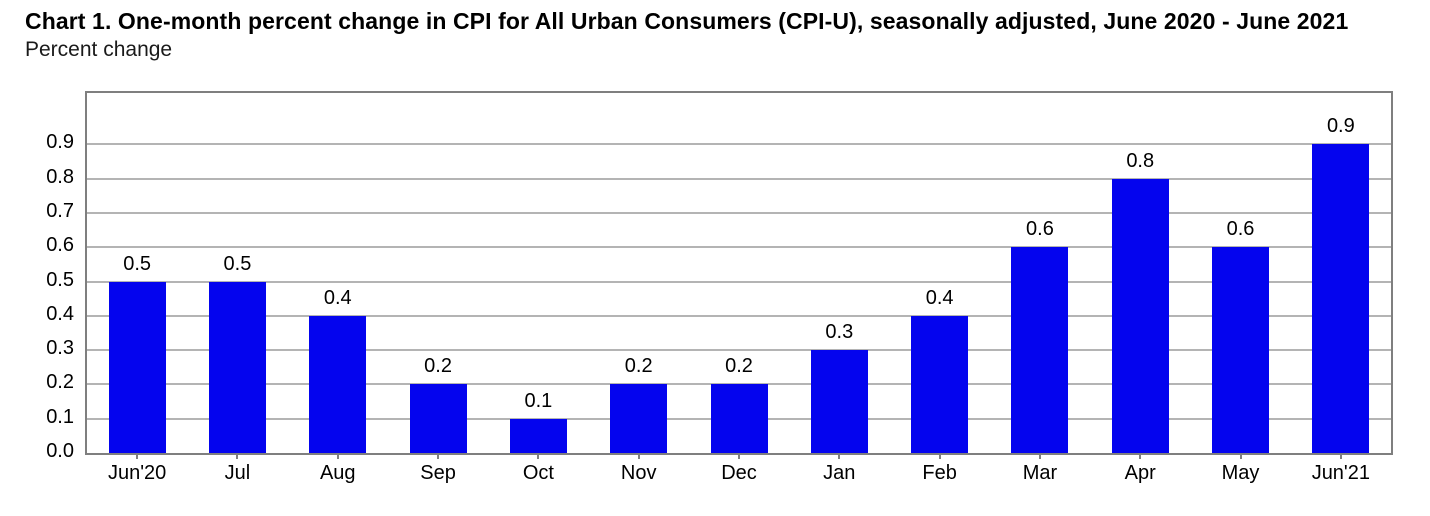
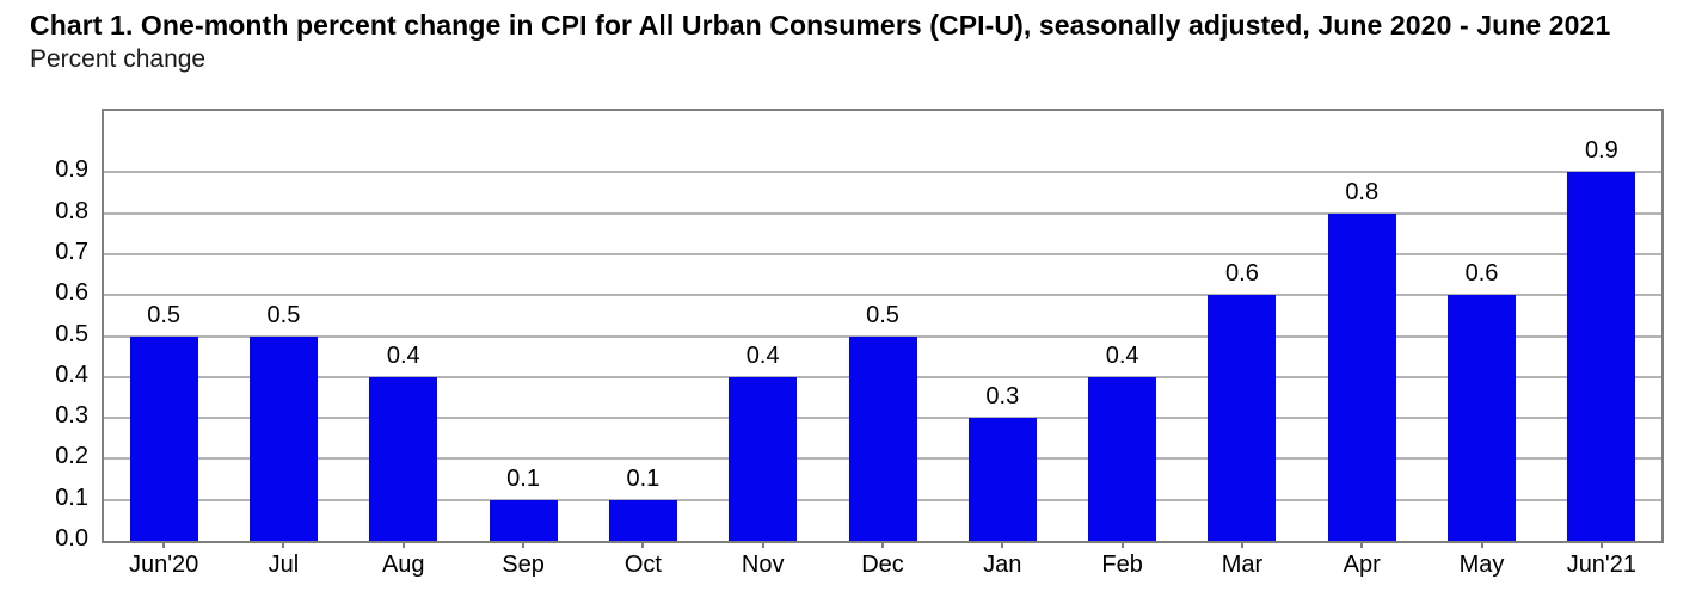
Sep: 0.2 -> 0.1
Nov: 0.2 -> 0.4
Dec: 0.2 -> 0.5
